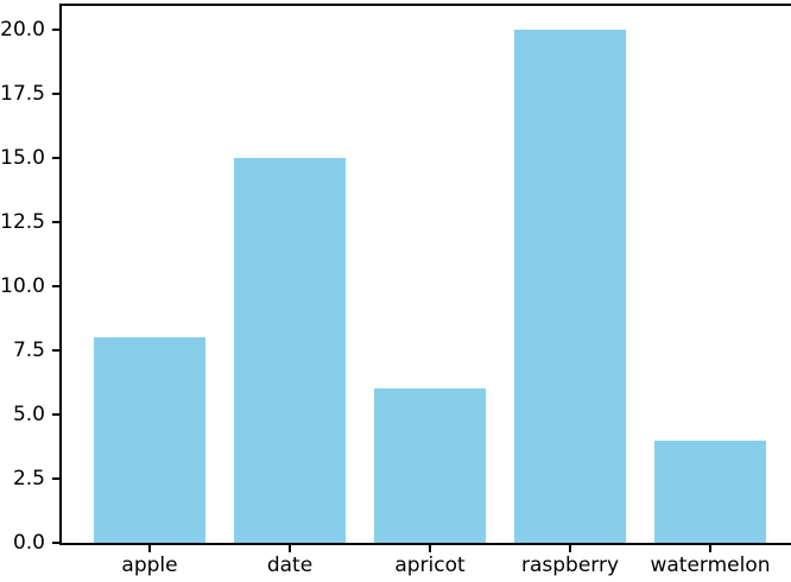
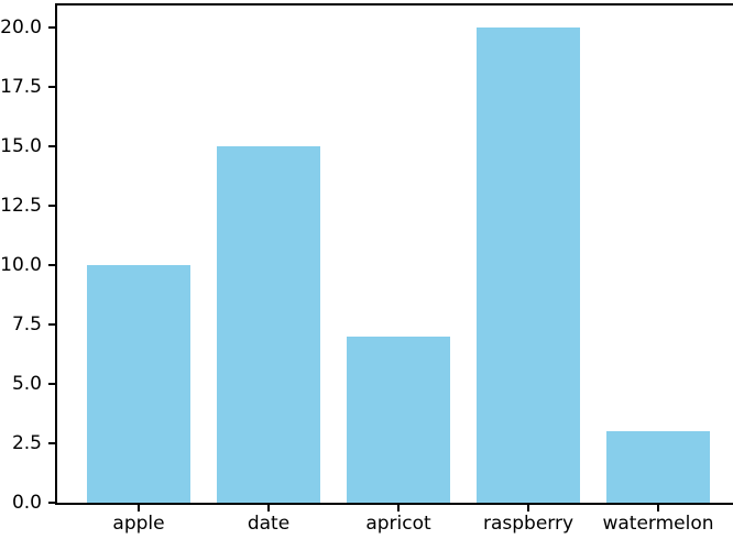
apple: 8 -> 10
apricot: 6 -> 7
watermelon: 4 -> 3
